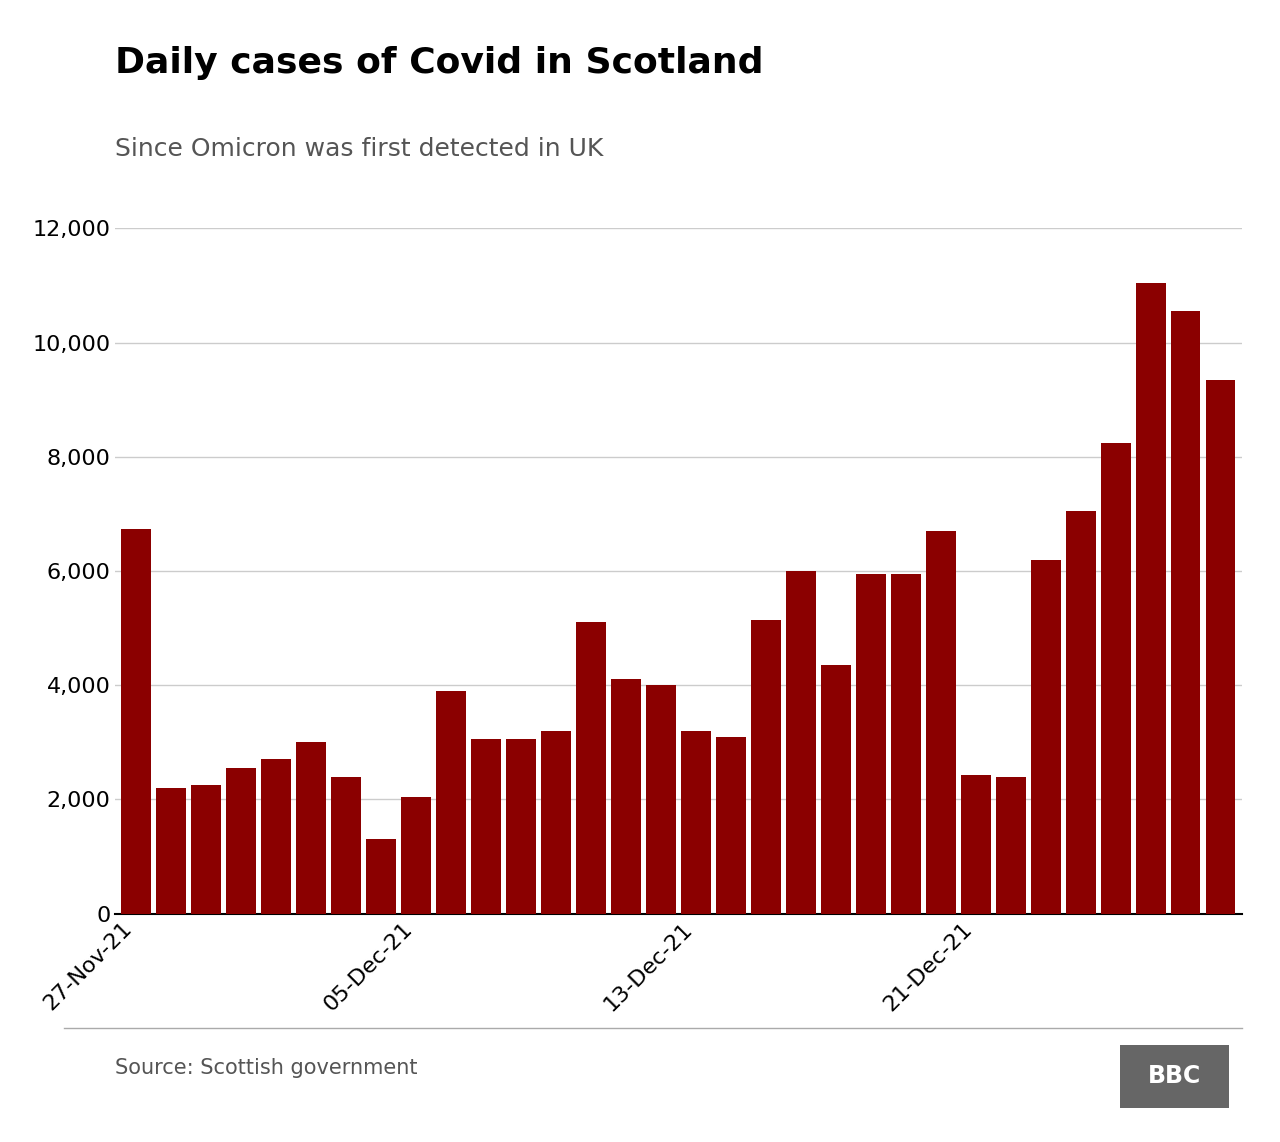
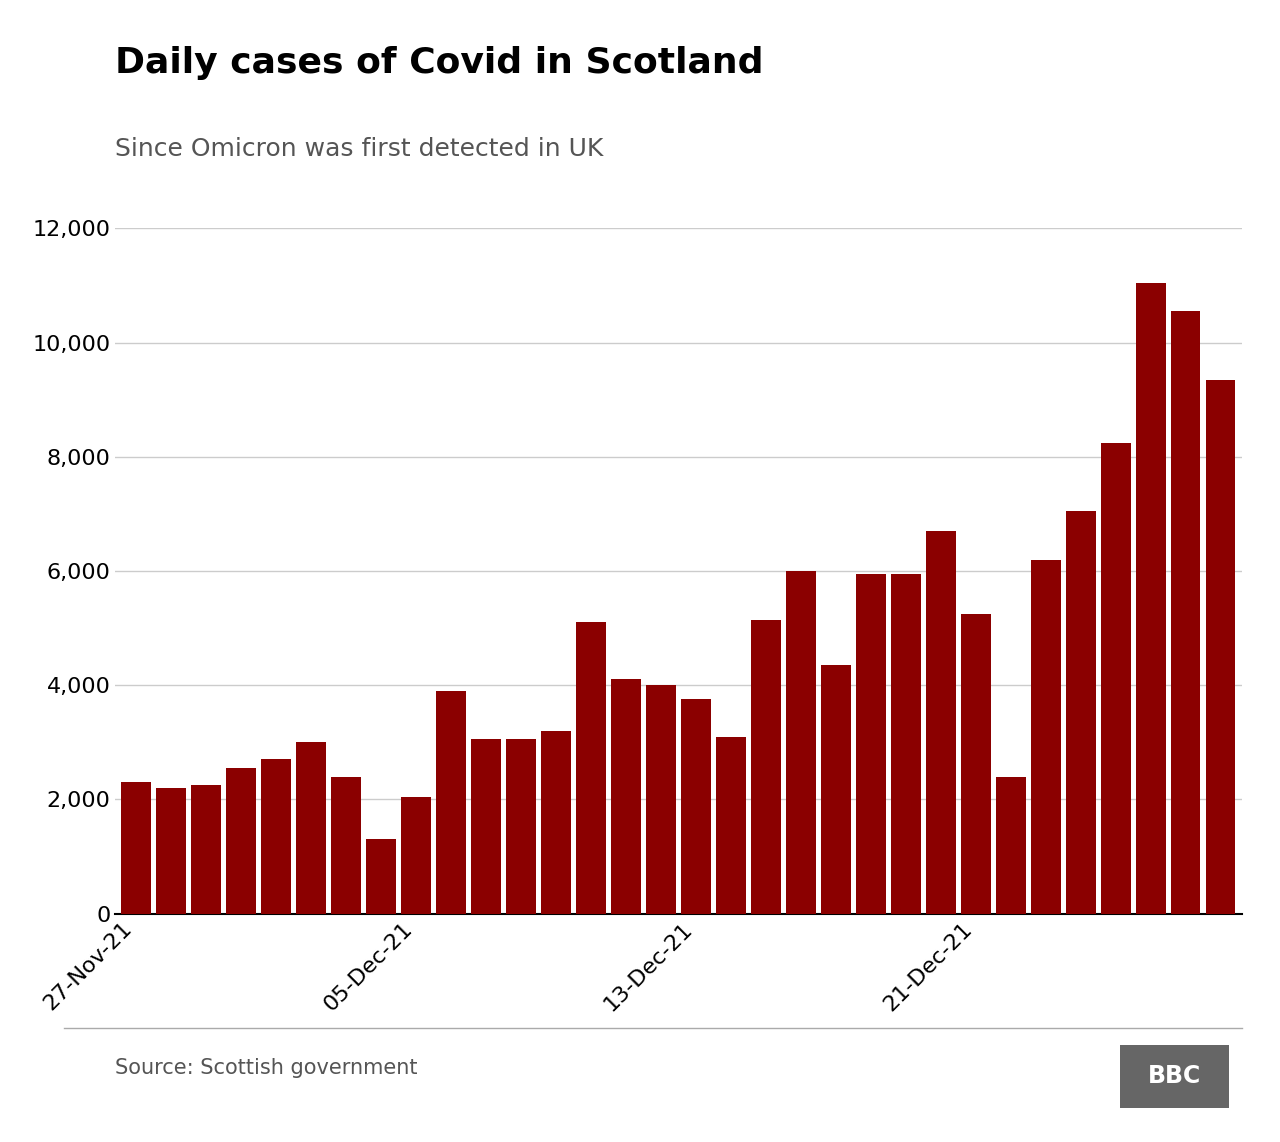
27-Nov-21: 6,740 -> 2,300
13-Dec-21: 3,200 -> 3,750
21-Dec-21: 2,420 -> 5,250
